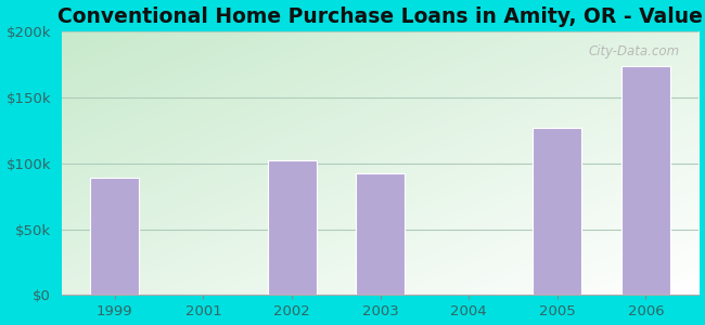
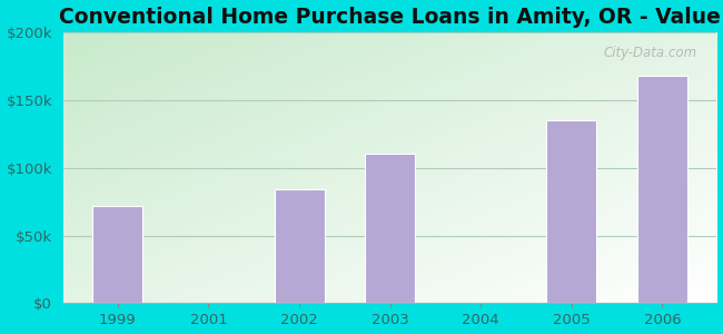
1999: $89k -> $72k
2002: $102k -> $84k
2003: $92k -> $110k
2005: $127k -> $135k
2006: $174k -> $168k
